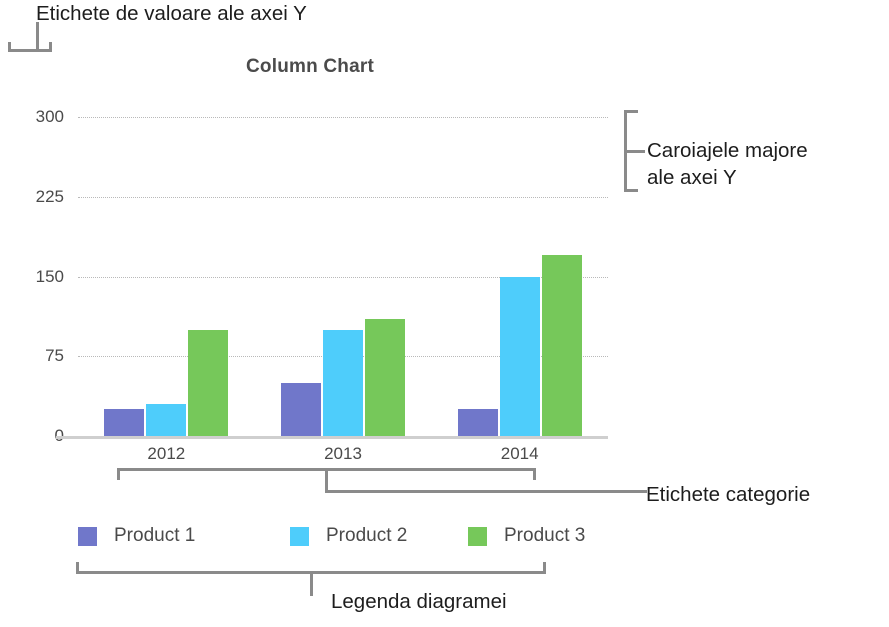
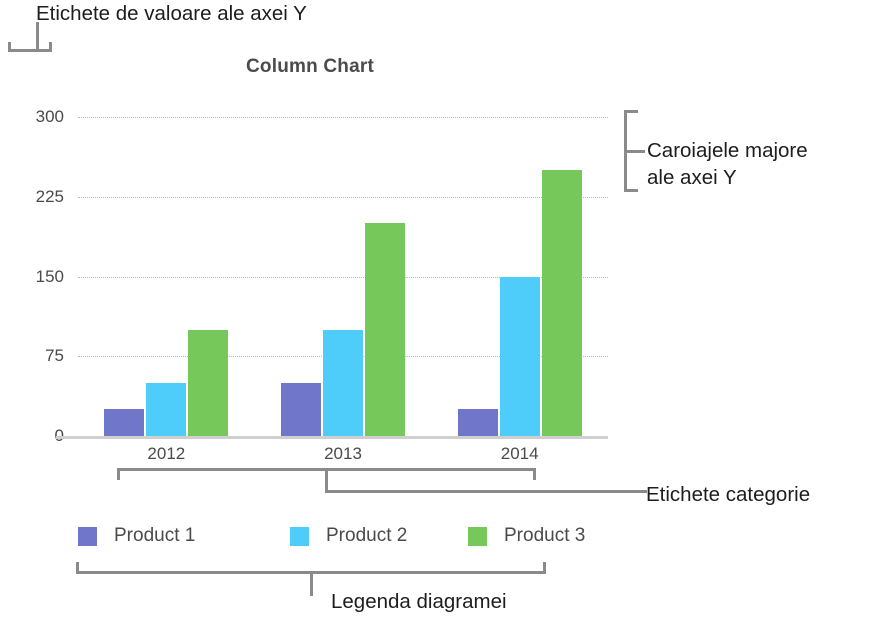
Product 2/2012: 30 -> 50
Product 3/2013: 110 -> 200
Product 3/2014: 170 -> 250
